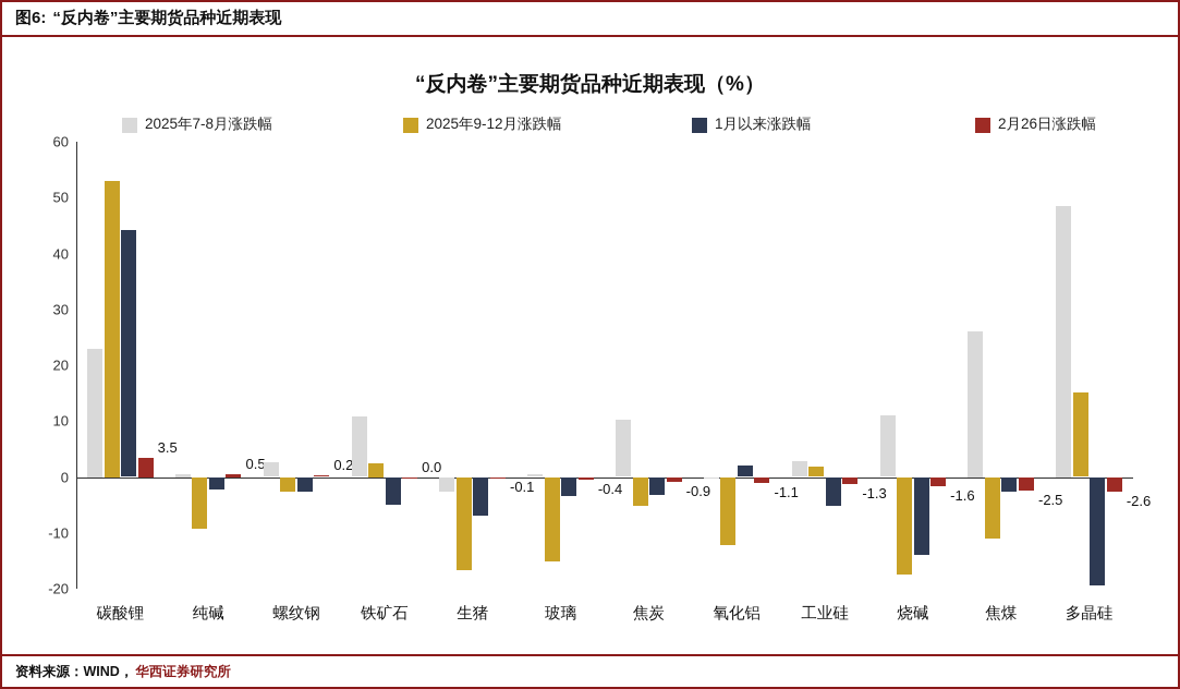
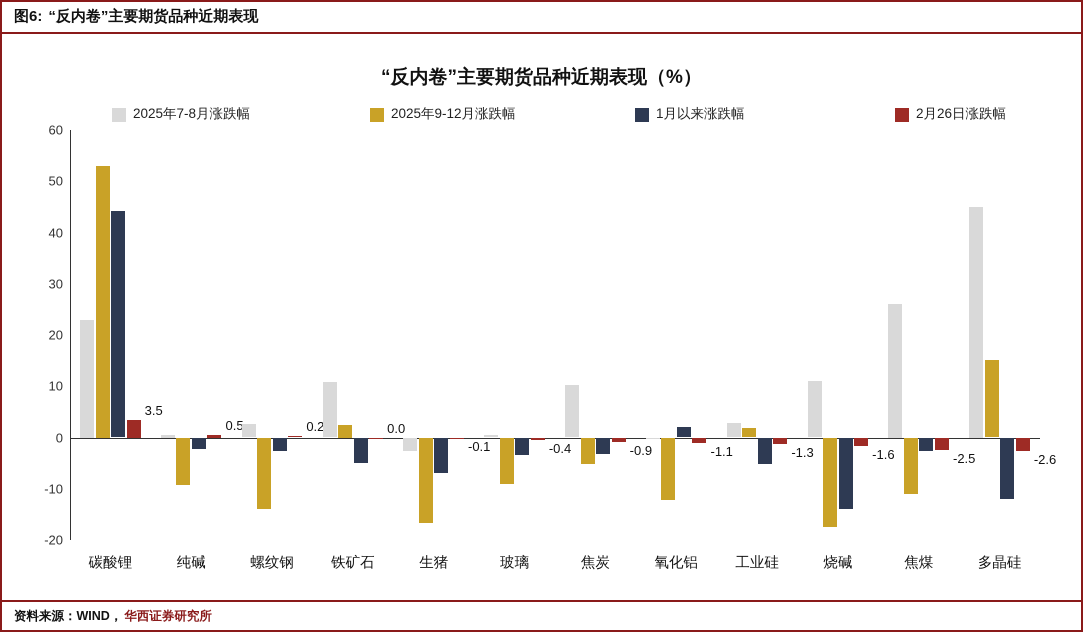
2025年9-12月涨跌幅/螺纹钢: -3 -> -14
2025年9-12月涨跌幅/玻璃: -15 -> -9
2025年7-8月涨跌幅/多晶硅: 48 -> 45
1月以来涨跌幅/多晶硅: -19 -> -12
